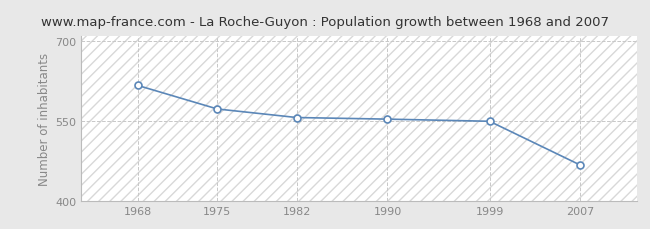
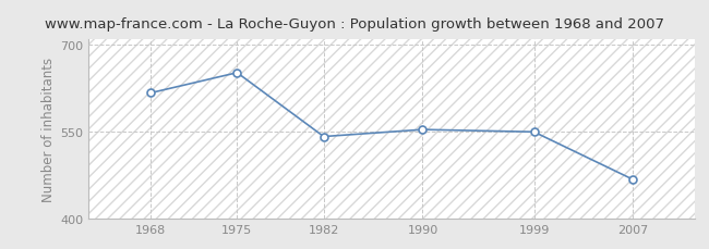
1975: 573 -> 652
1982: 557 -> 542
